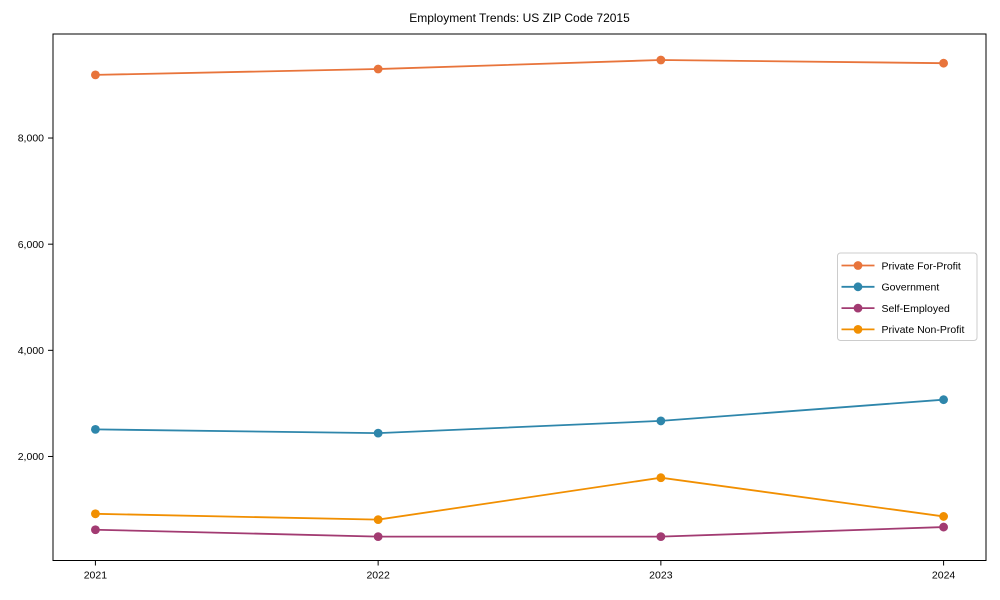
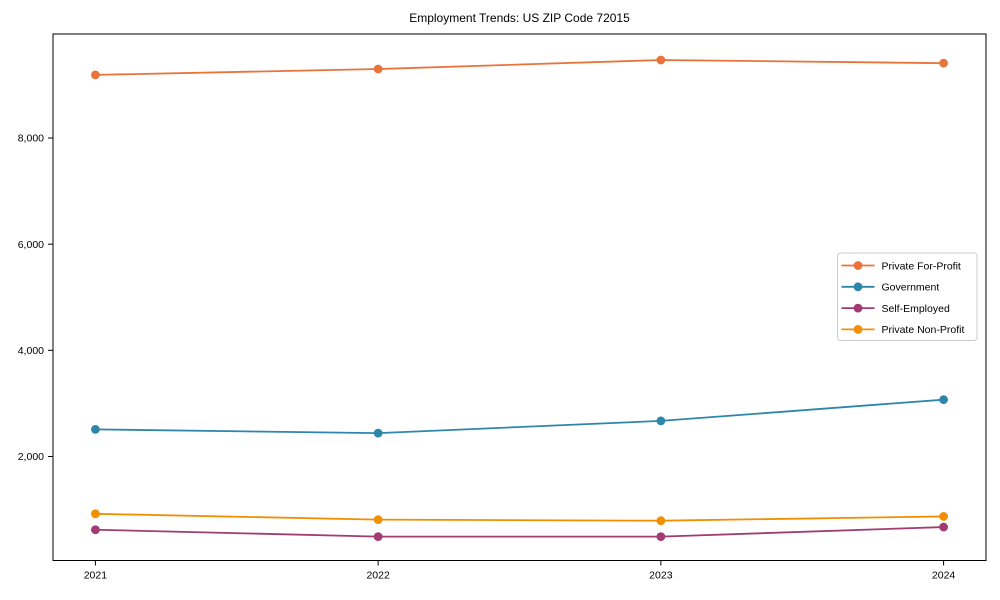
Private Non-Profit/2023: 1600 -> 800
